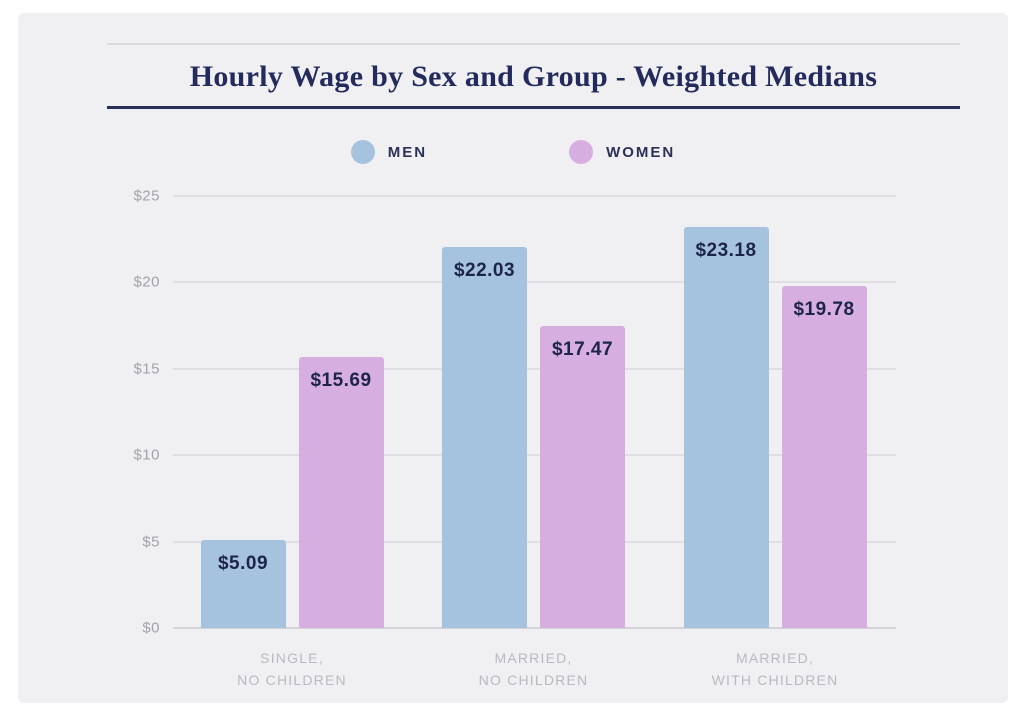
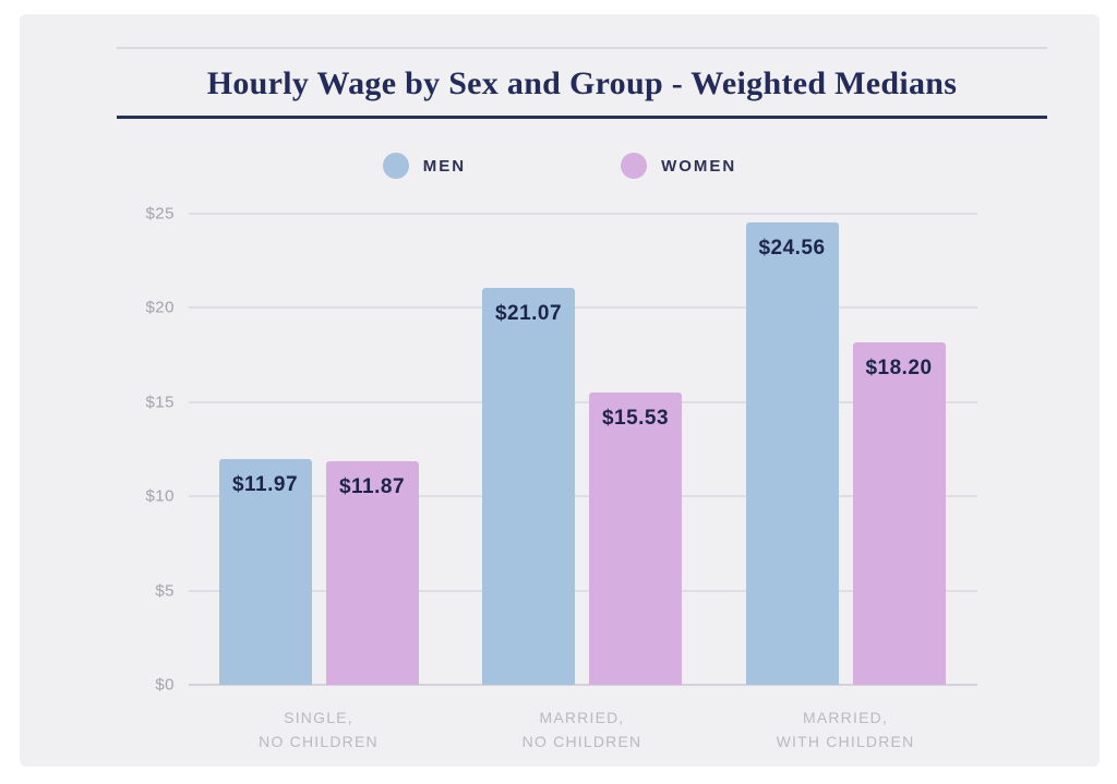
MEN/SINGLE, NO CHILDREN: $5.09 -> $11.97
WOMEN/SINGLE, NO CHILDREN: $15.69 -> $11.87
MEN/MARRIED, NO CHILDREN: $22.03 -> $21.07
WOMEN/MARRIED, NO CHILDREN: $17.47 -> $15.53
MEN/MARRIED, WITH CHILDREN: $23.18 -> $24.56
WOMEN/MARRIED, WITH CHILDREN: $19.78 -> $18.20
